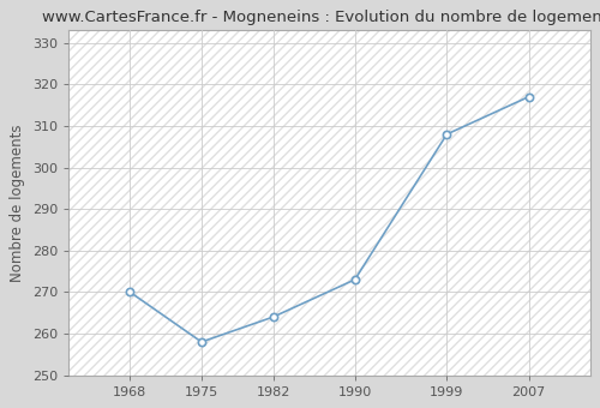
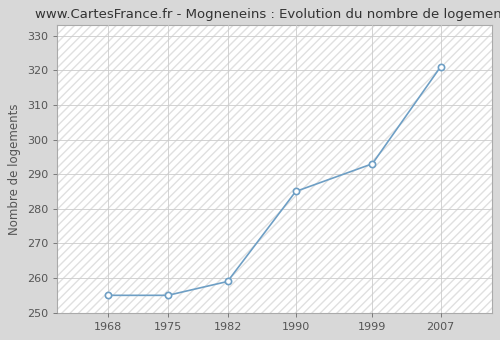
1968: 270 -> 255
1975: 258 -> 255
1982: 264 -> 259
1990: 273 -> 285
1999: 308 -> 293
2007: 317 -> 321
